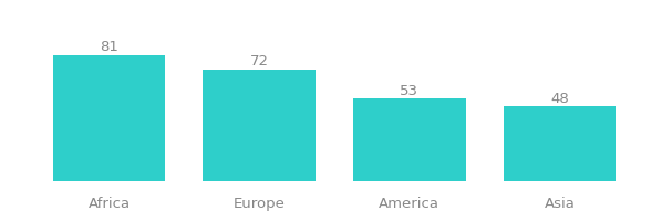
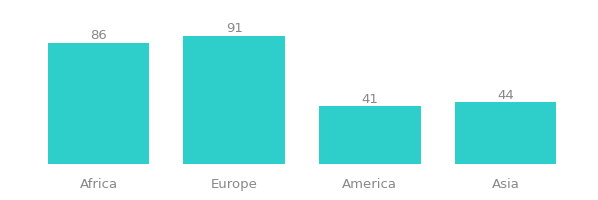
Africa: 81 -> 86
Europe: 72 -> 91
America: 53 -> 41
Asia: 48 -> 44
